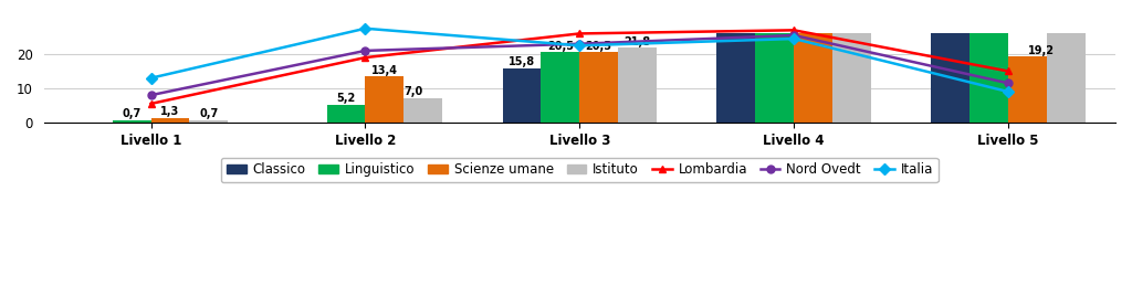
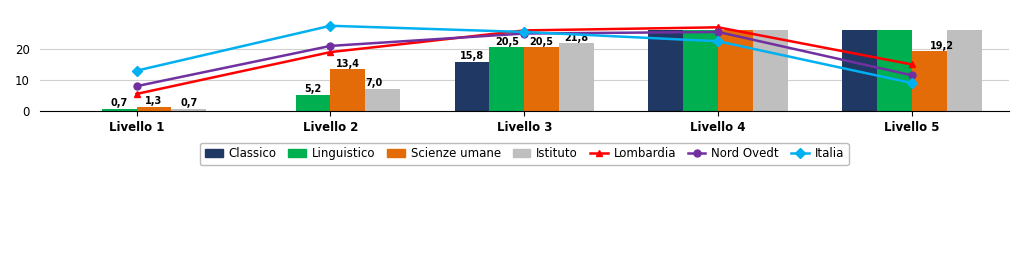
Nord Ovedt/Livello 3: 23.0 -> 25.0
Italia/Livello 3: 22.5 -> 25.5
Italia/Livello 4: 24.5 -> 22.5
